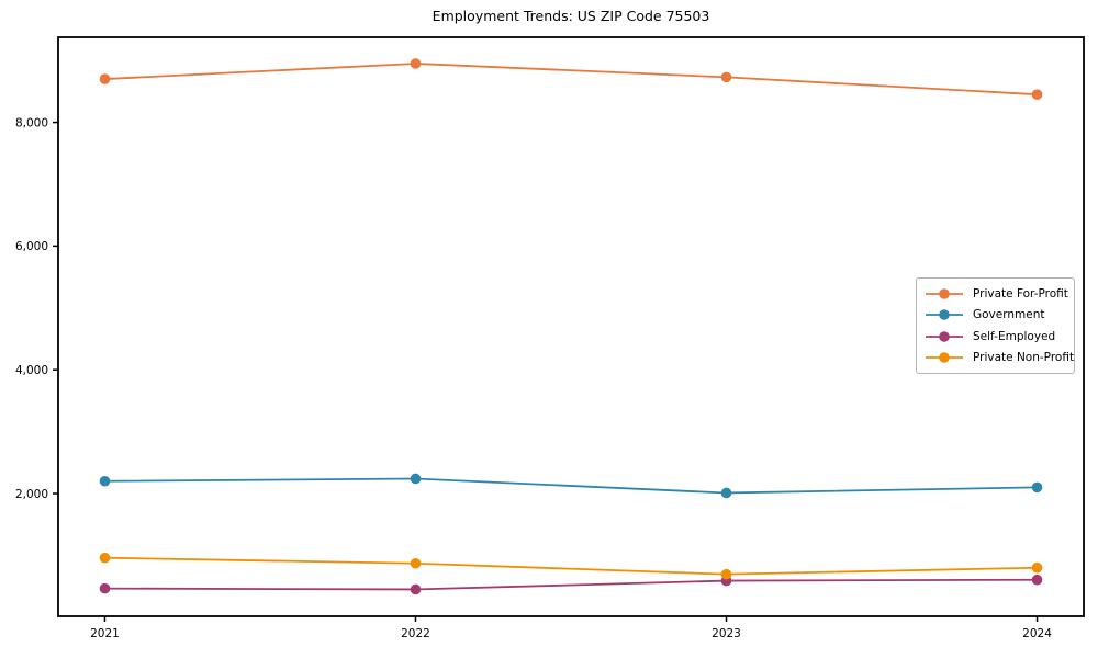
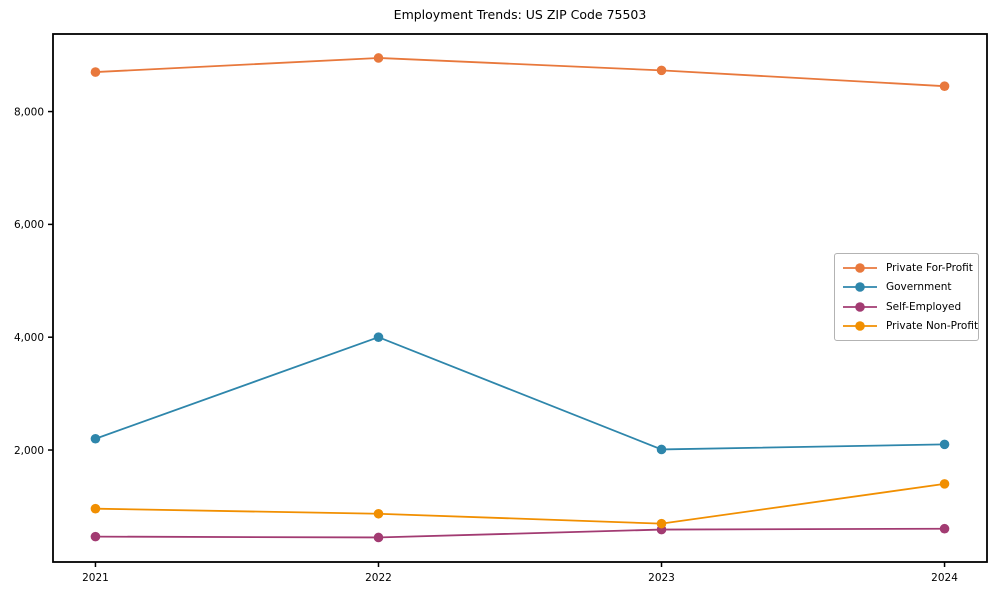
Government/2022: 2200 -> 4000
Private Non-Profit/2024: 800 -> 1400
